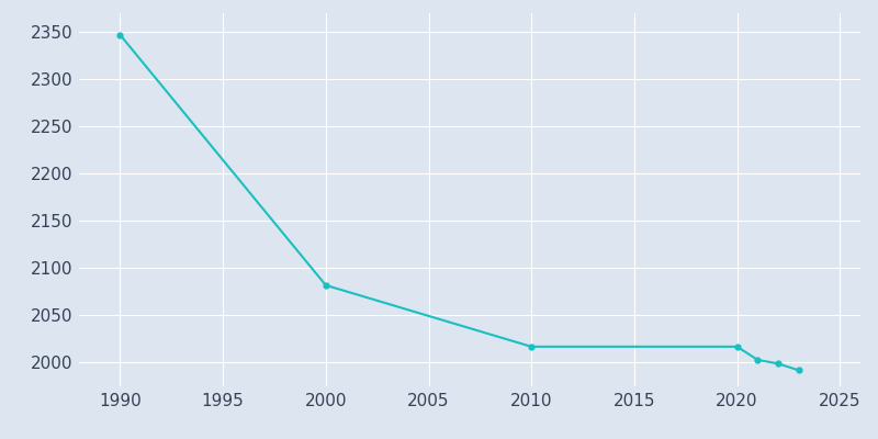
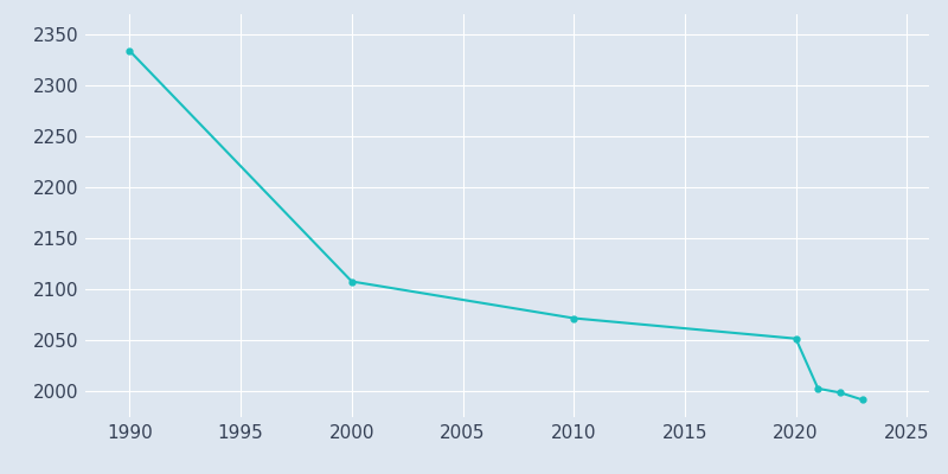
1990: 2347 -> 2334
2000: 2082 -> 2108
2010: 2017 -> 2072
2020: 2017 -> 2052
